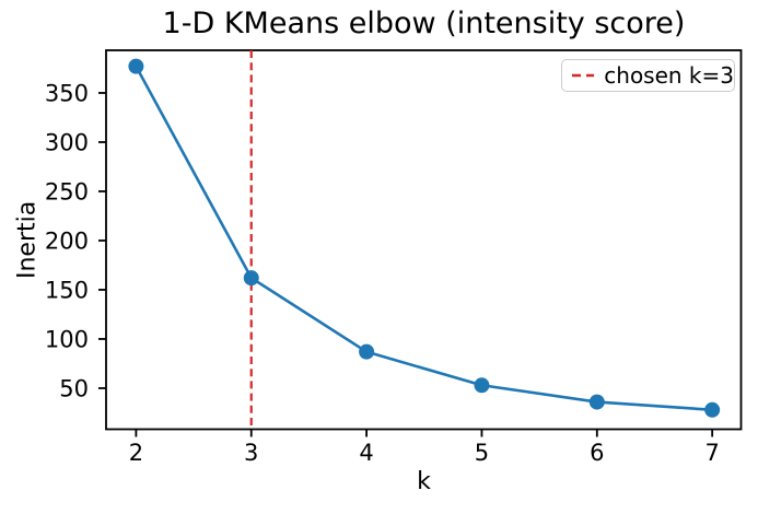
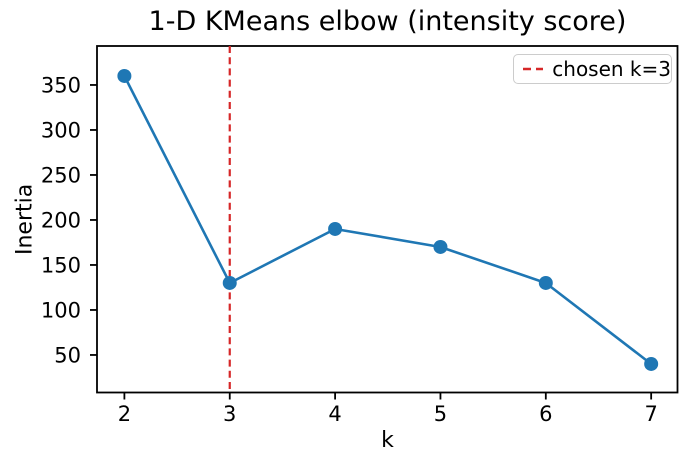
2: 380 -> 360
3: 160 -> 130
4: 90 -> 190
5: 50 -> 170
6: 40 -> 130
7: 30 -> 40
